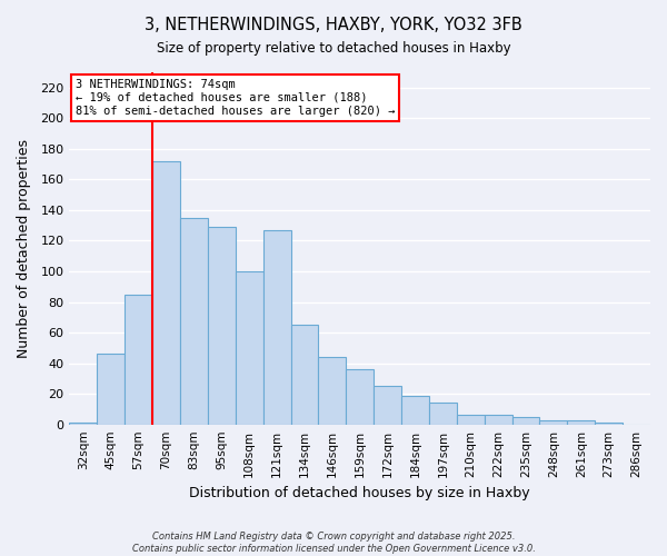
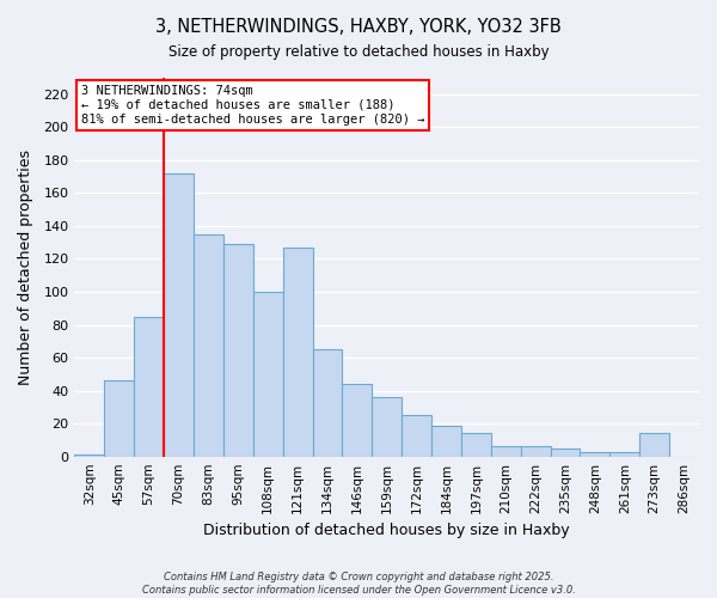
273sqm: 1 -> 14
